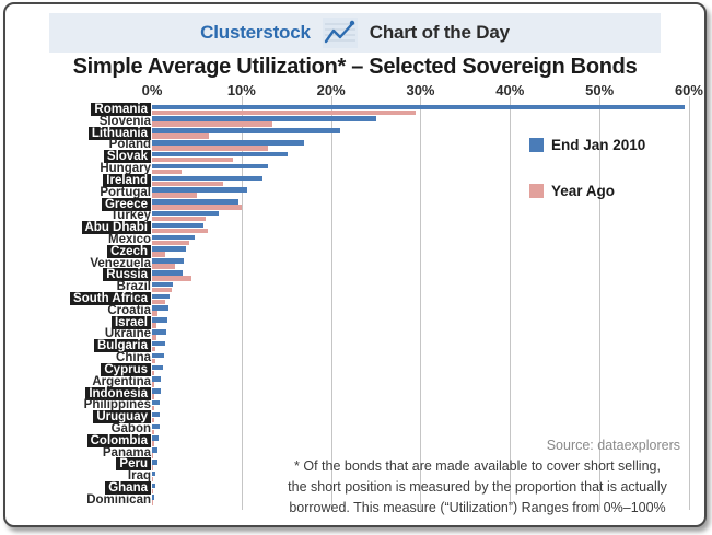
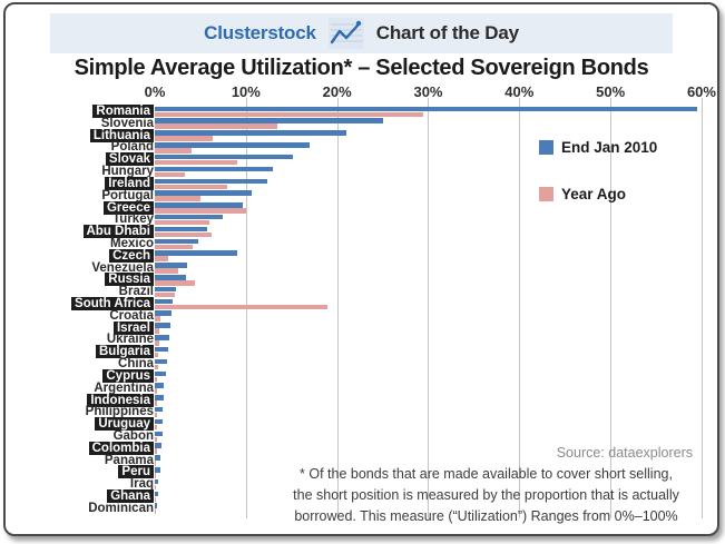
Year Ago/Poland: 13% -> 4%
End Jan 2010/Czech: 4% -> 9%
Year Ago/South Africa: 2% -> 19%
